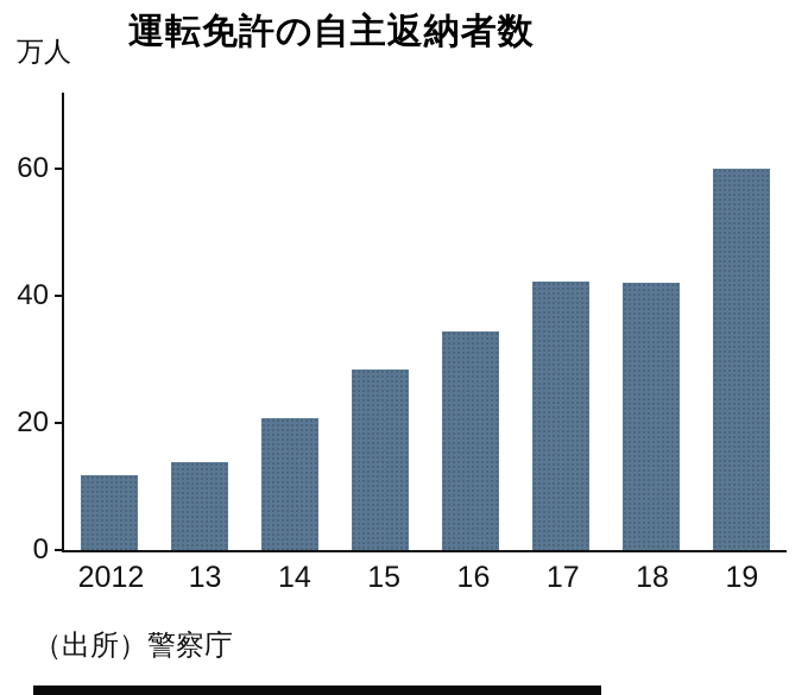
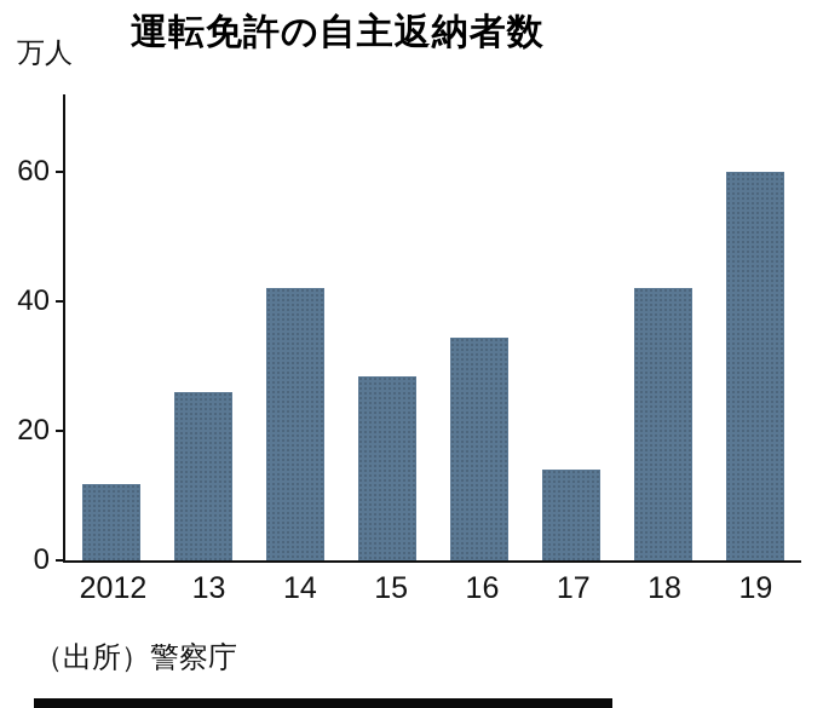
13: 14 -> 26
14: 21 -> 42
17: 42 -> 14
